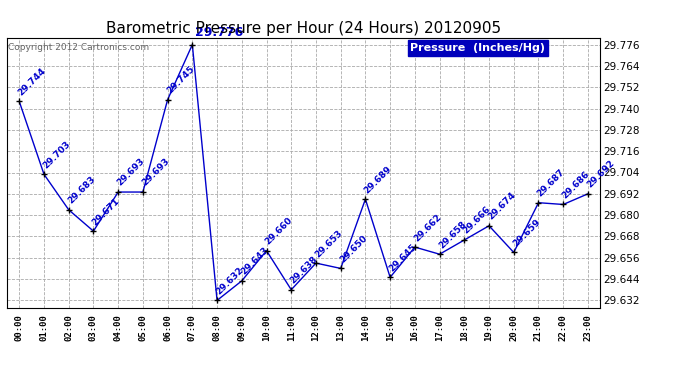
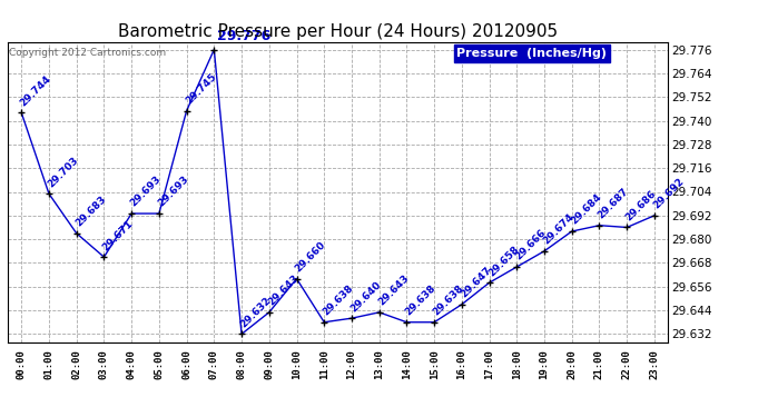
12:00: 29.653 -> 29.640
13:00: 29.650 -> 29.643
14:00: 29.689 -> 29.638
15:00: 29.645 -> 29.638
16:00: 29.662 -> 29.647
20:00: 29.659 -> 29.684
